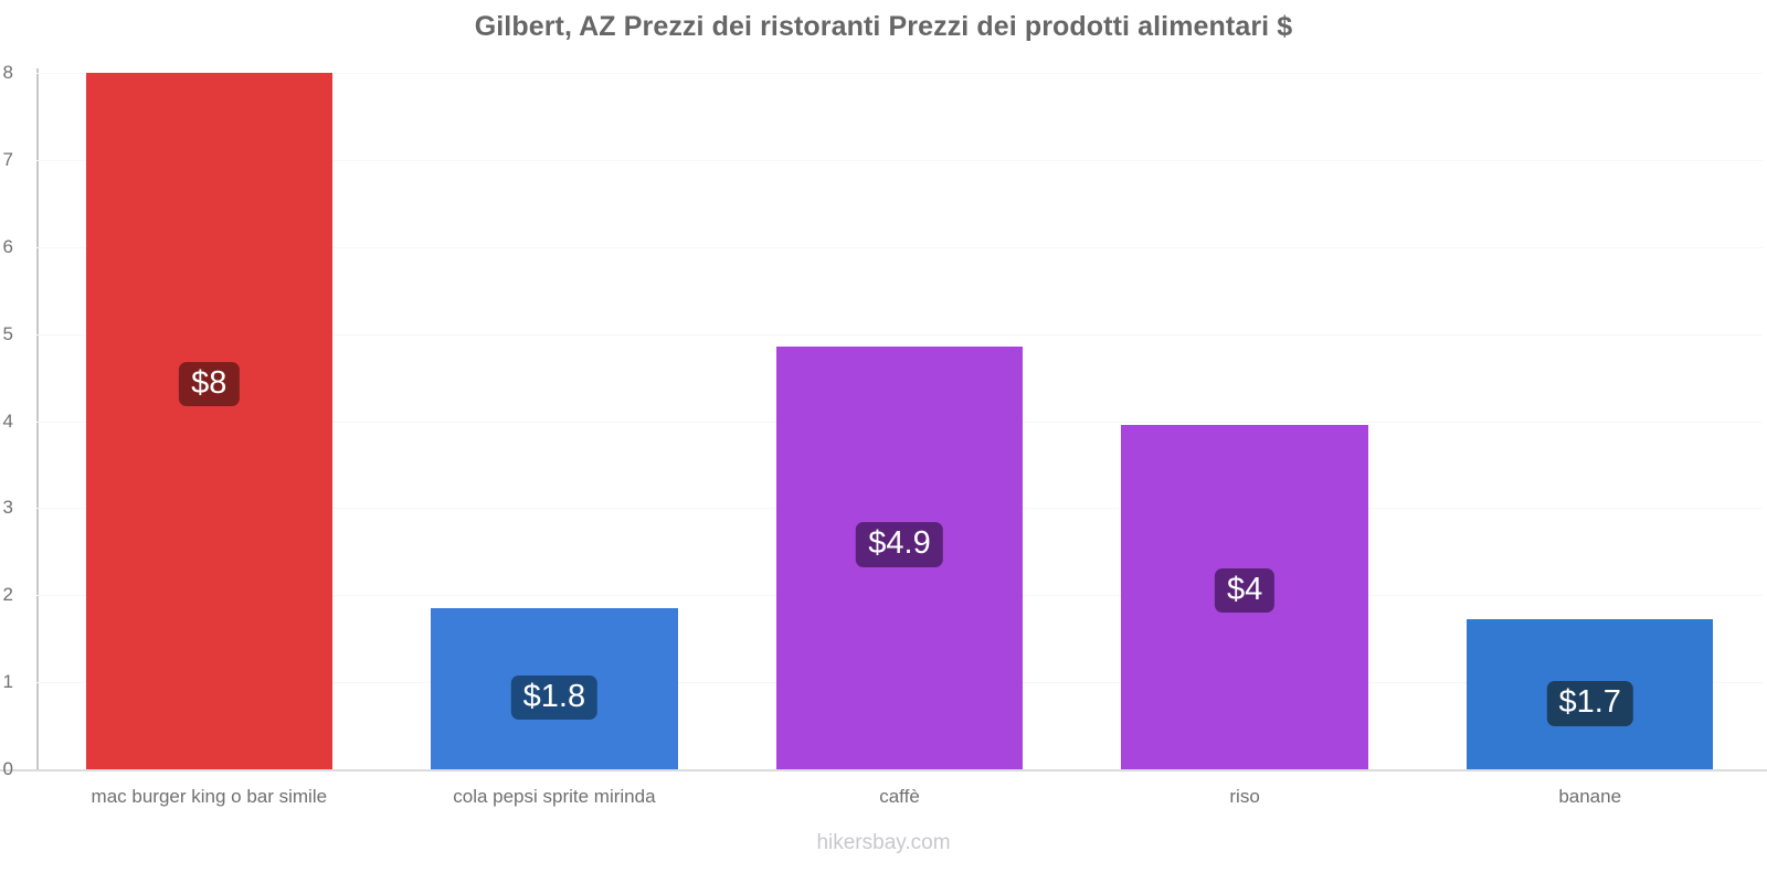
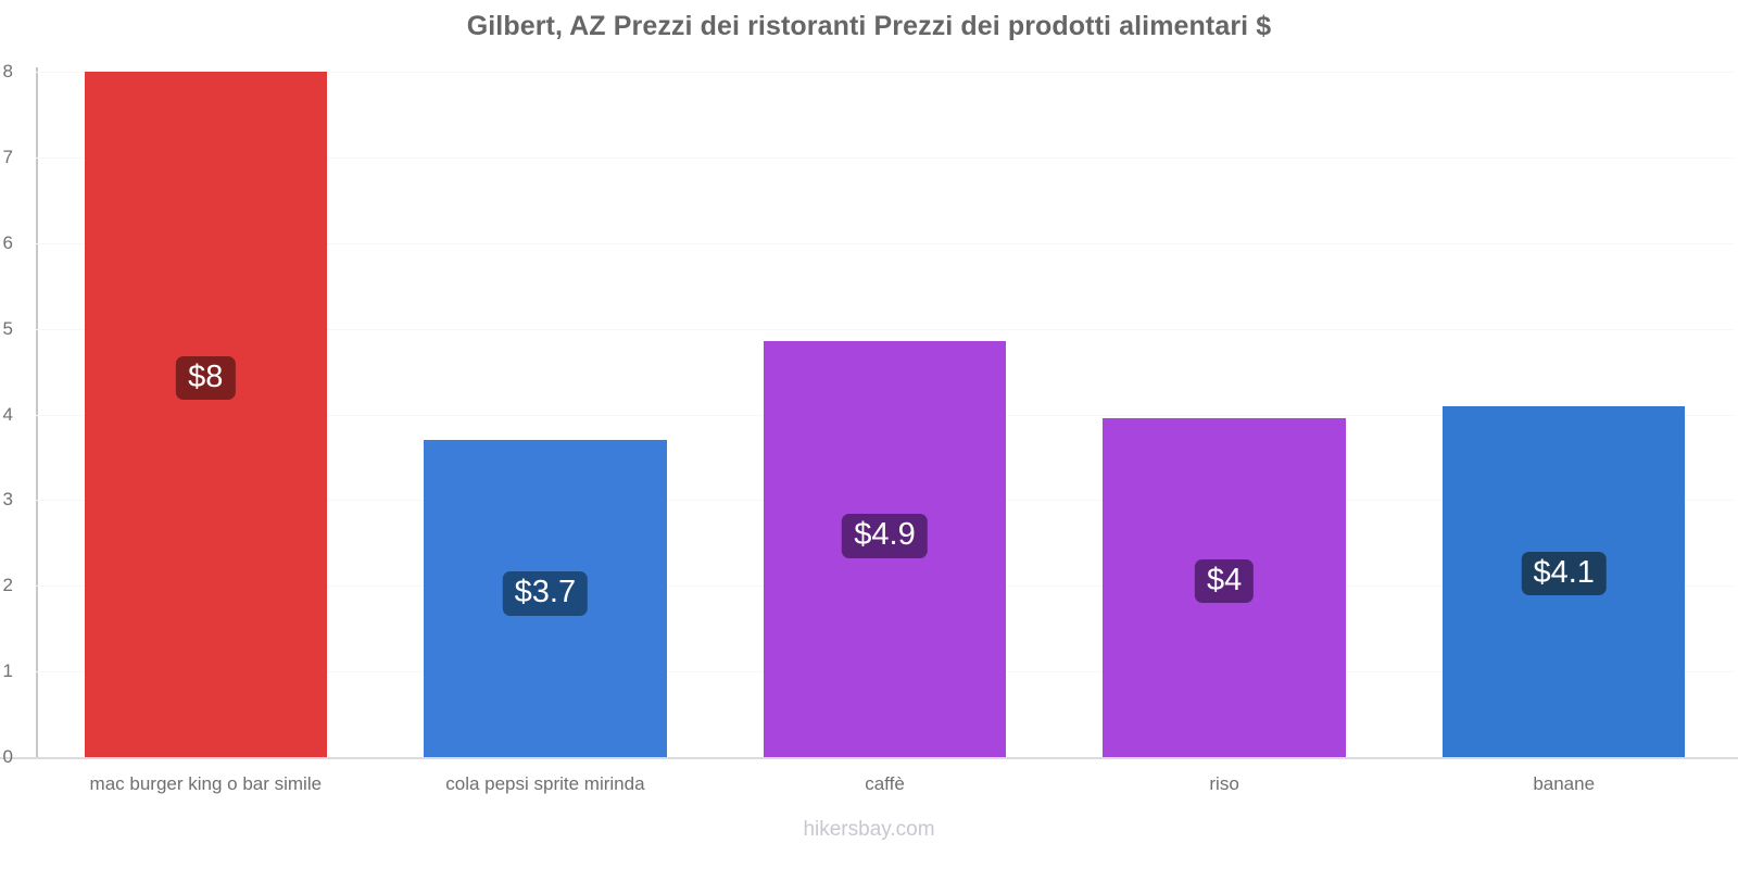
cola pepsi sprite mirinda: $1.8 -> $3.7
banane: $1.7 -> $4.1
